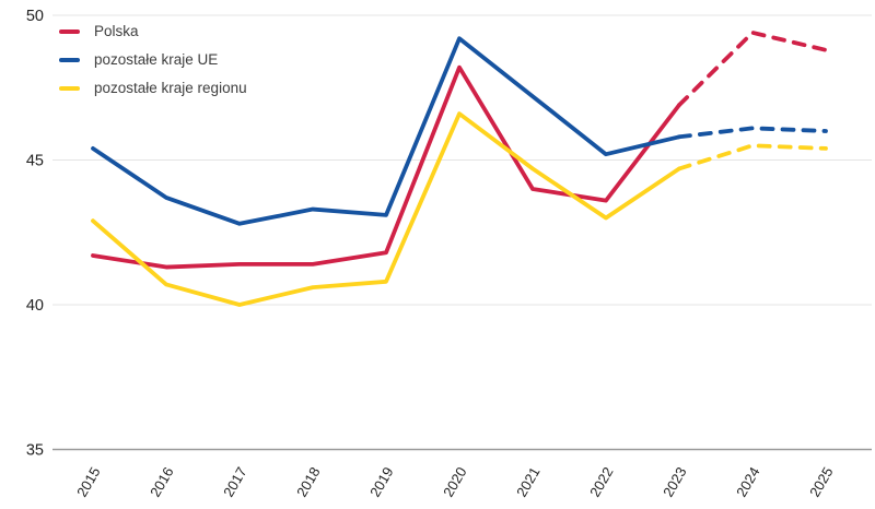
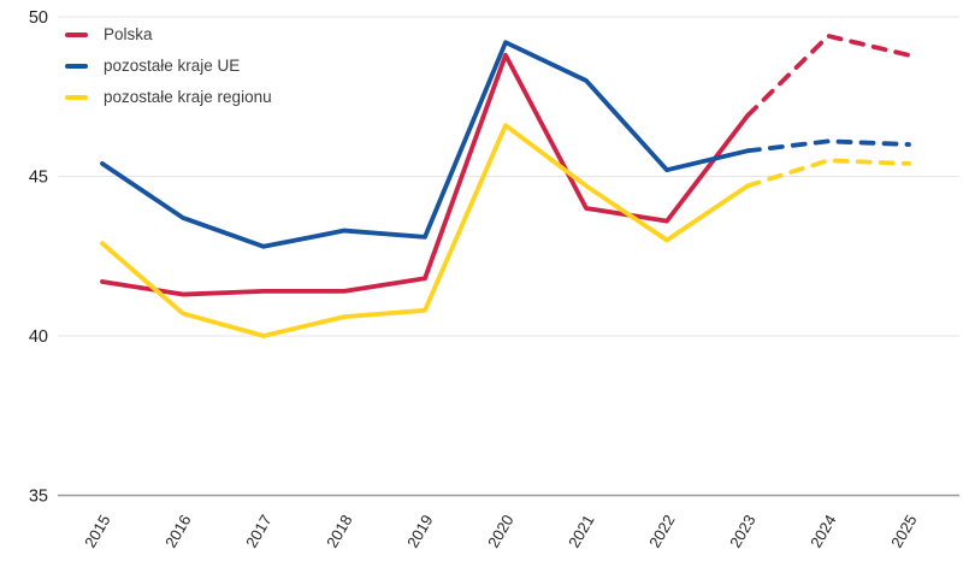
Polska/2020: 48.2 -> 48.8
pozostałe kraje UE/2021: 47.2 -> 48.0
